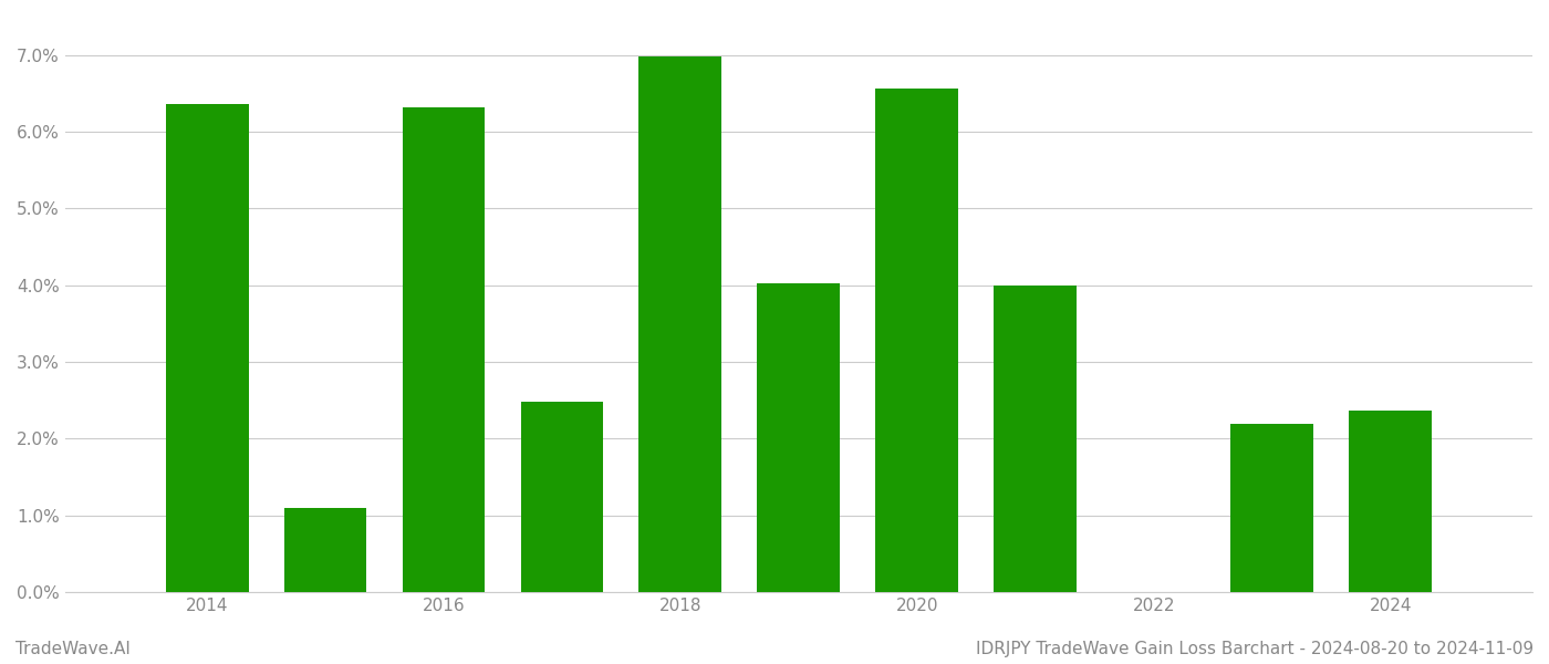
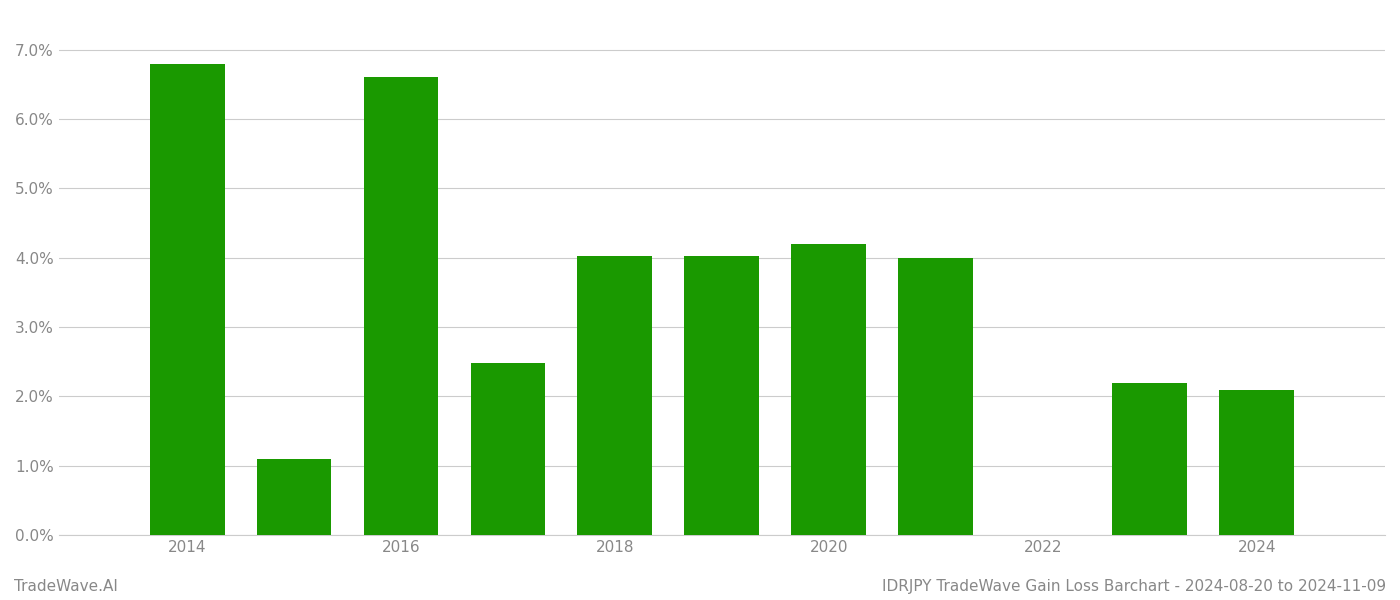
2014: 6.36% -> 6.80%
2016: 6.32% -> 6.60%
2018: 6.98% -> 4.03%
2020: 6.56% -> 4.20%
2024: 2.36% -> 2.10%
